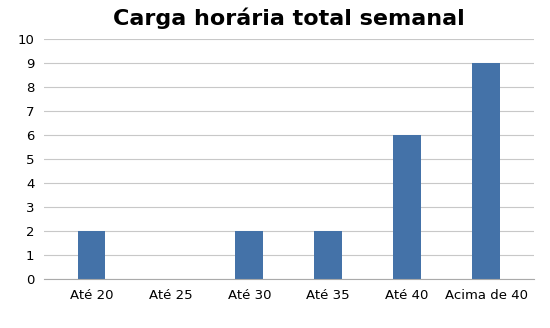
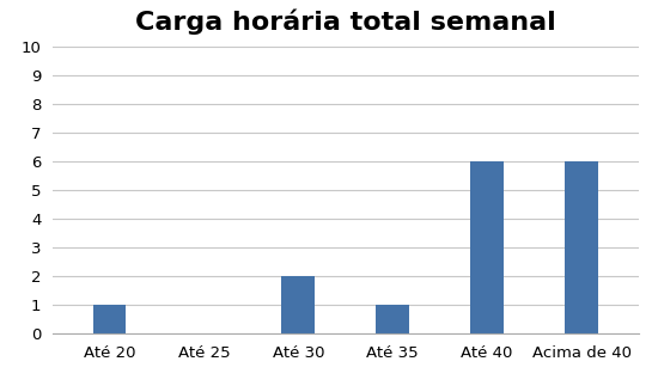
Até 20: 2 -> 1
Até 35: 2 -> 1
Acima de 40: 9 -> 6
